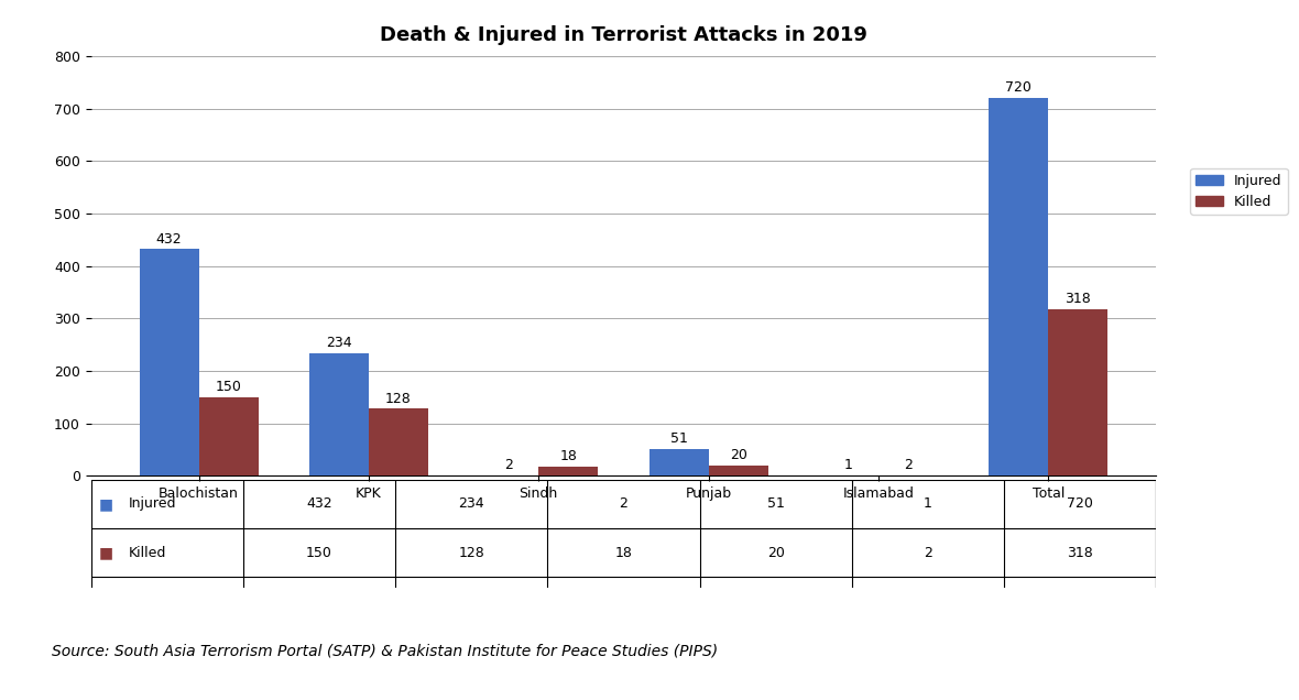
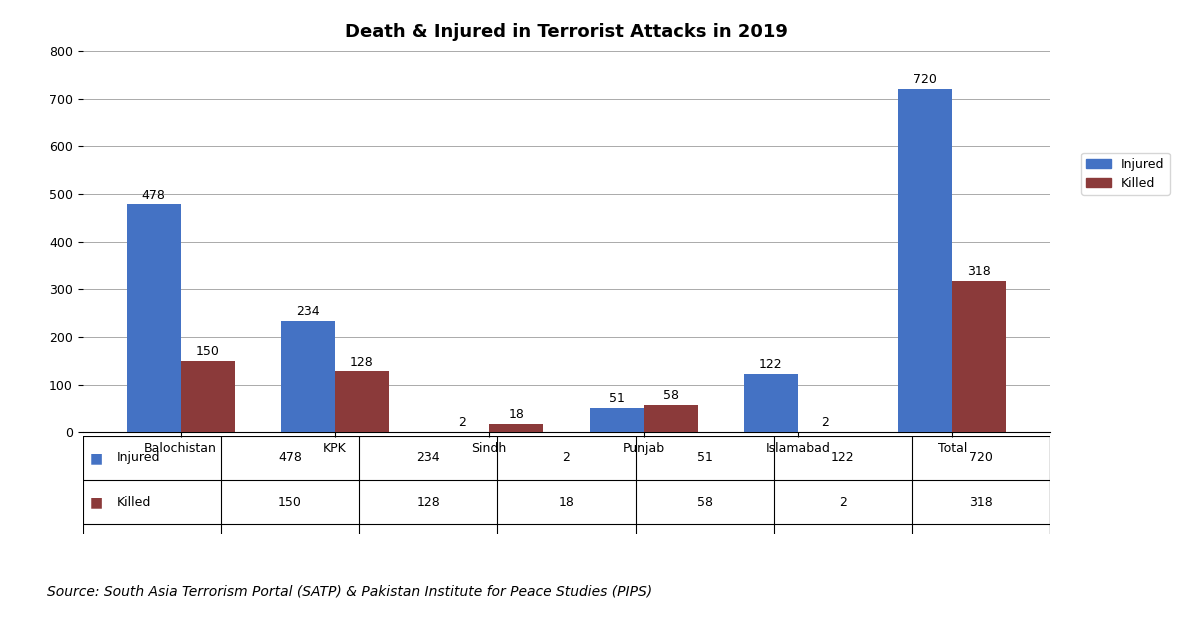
Injured/Balochistan: 432 -> 478
Killed/Punjab: 20 -> 58
Injured/Islamabad: 1 -> 122
